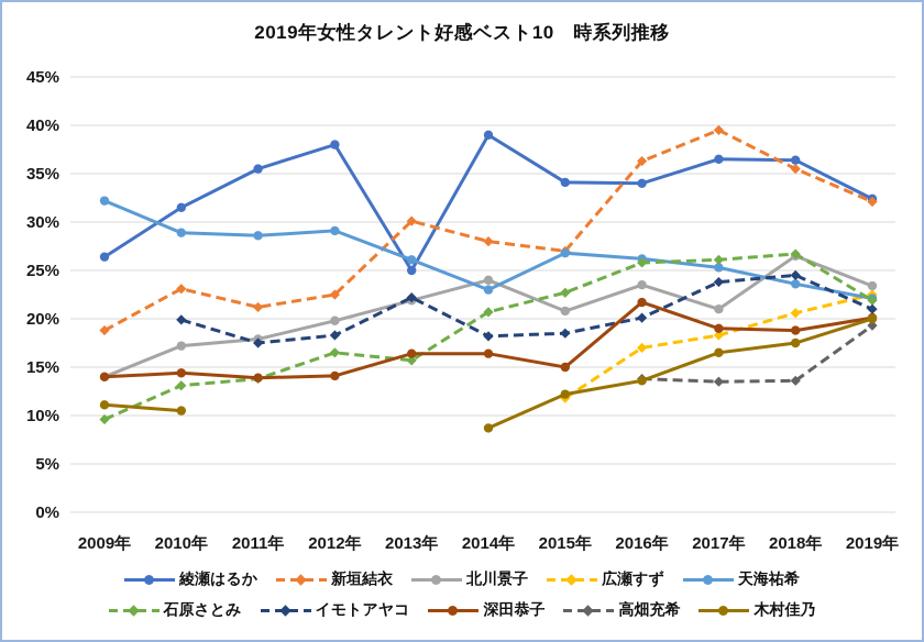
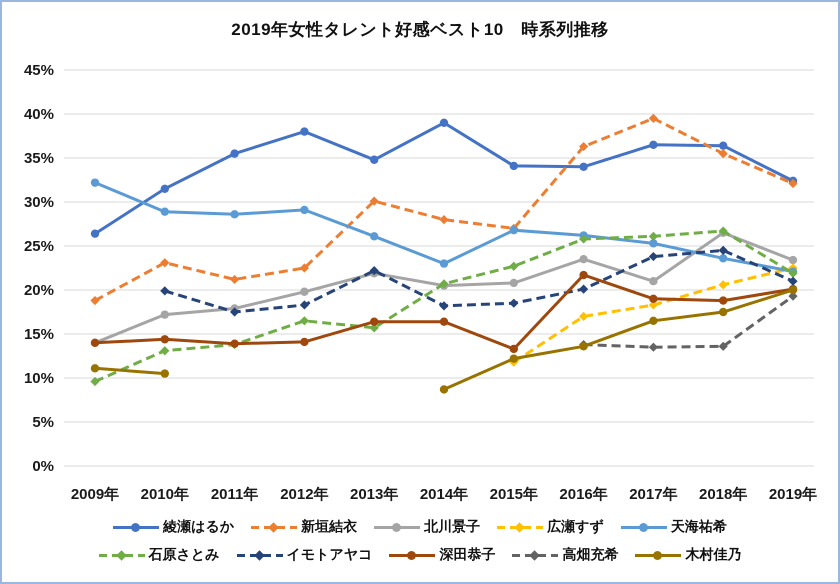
綾瀬はるか/2013年: 25% -> 35%
北川景子/2014年: 24% -> 20%
深田恭子/2015年: 15% -> 13%
